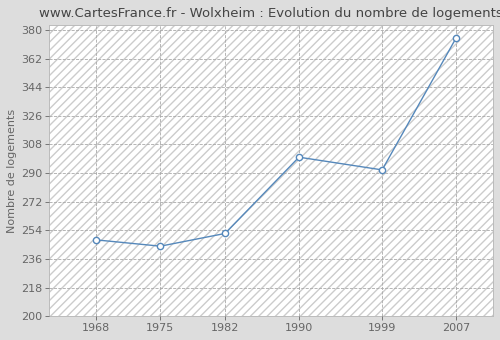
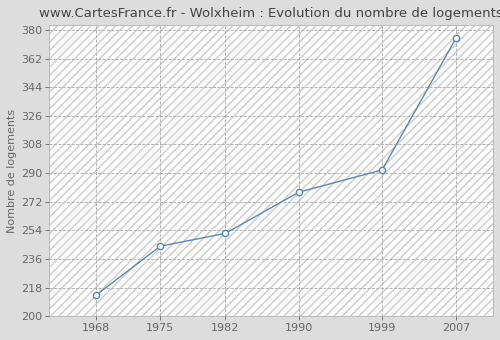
1968: 248 -> 213
1990: 300 -> 278
